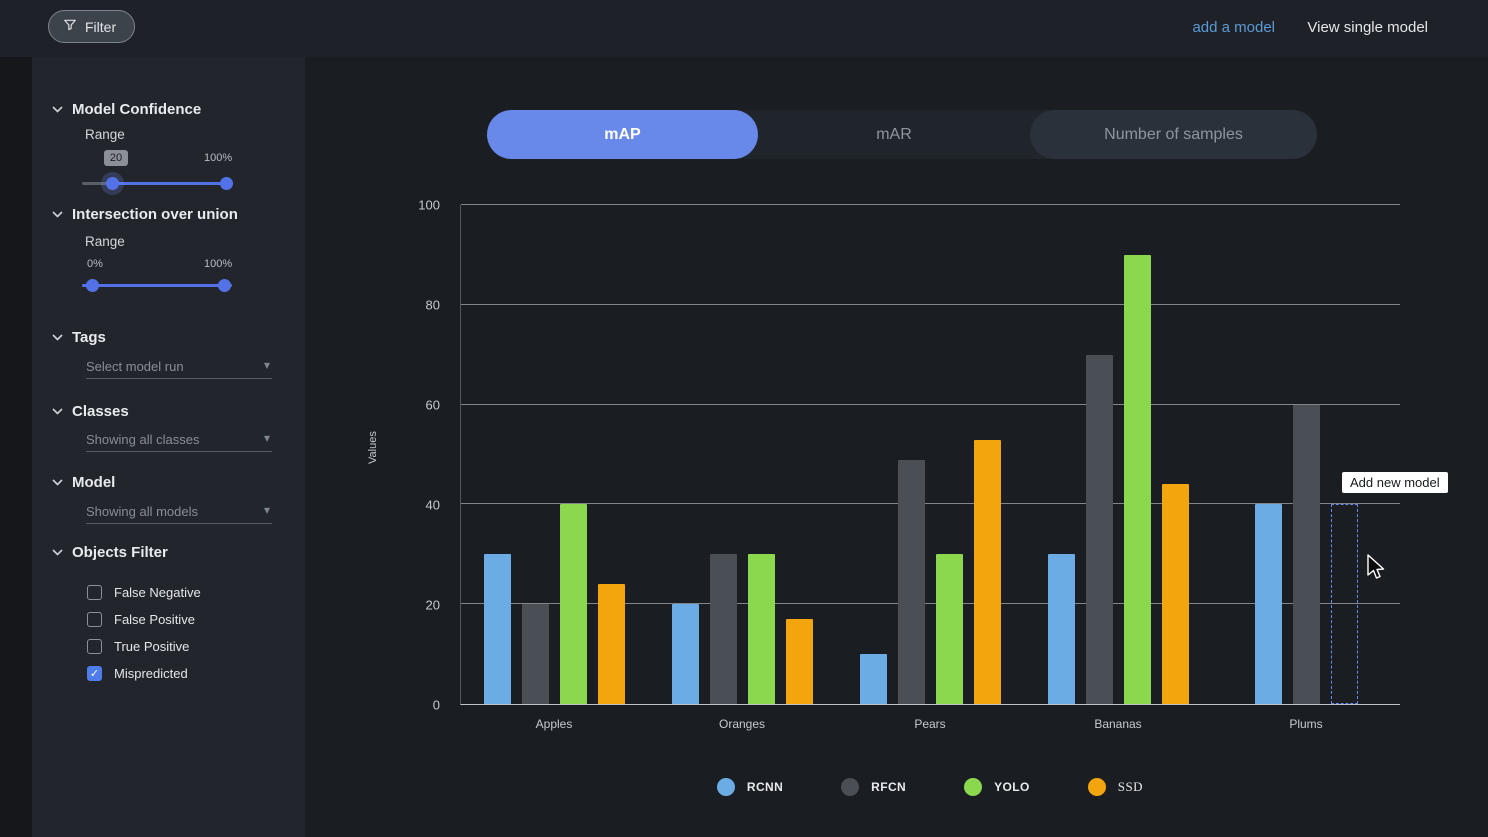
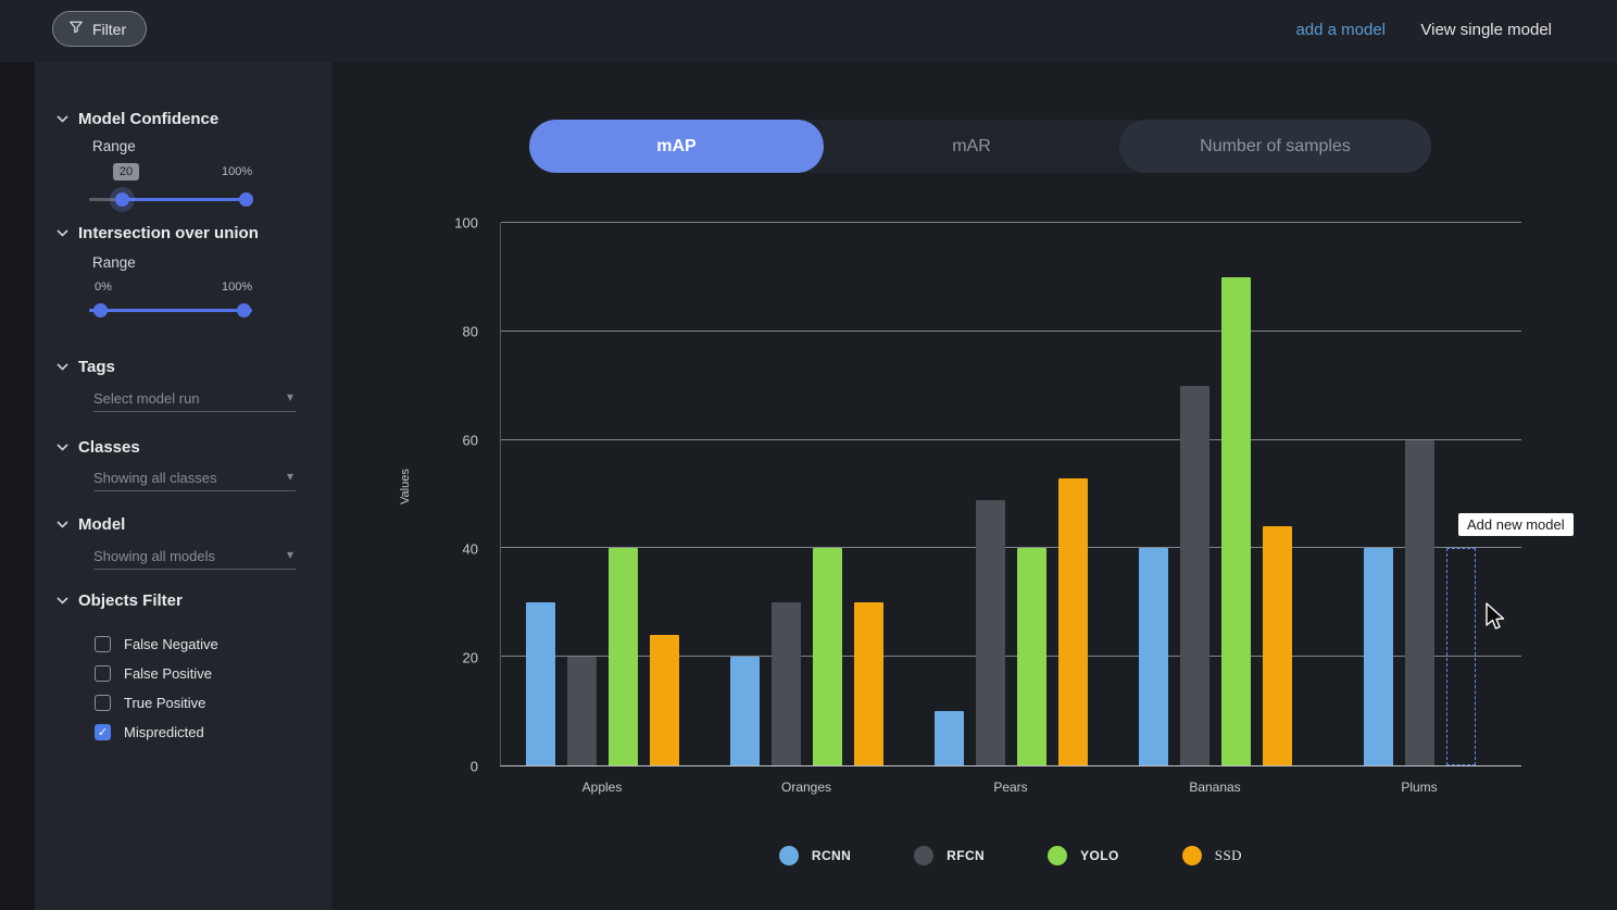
YOLO/Oranges: 30 -> 40
SSD/Oranges: 17 -> 30
YOLO/Pears: 30 -> 40
RCNN/Bananas: 30 -> 40
